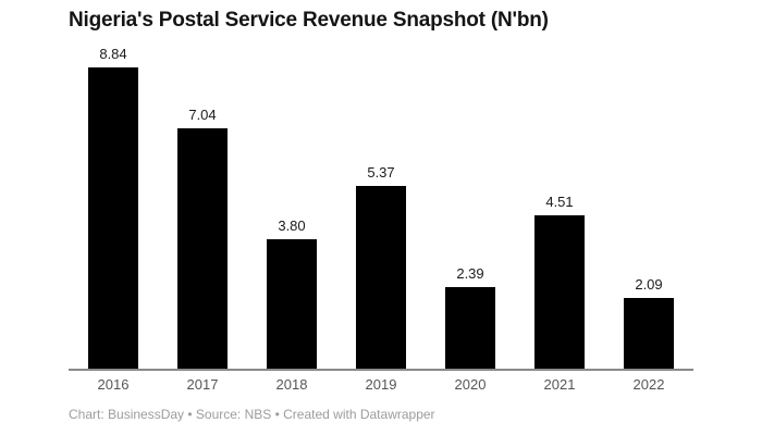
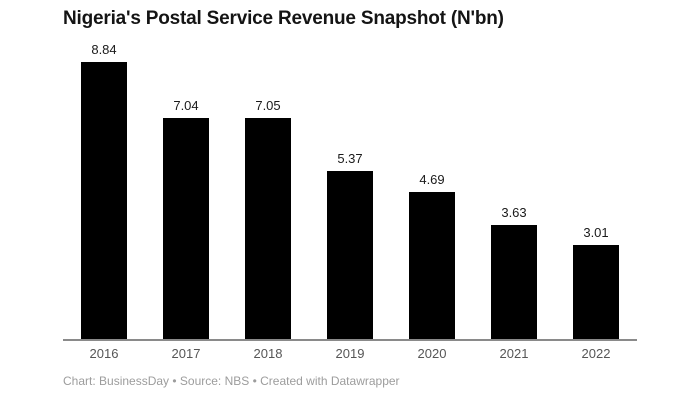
2018: 3.80 -> 7.05
2020: 2.39 -> 4.69
2021: 4.51 -> 3.63
2022: 2.09 -> 3.01
